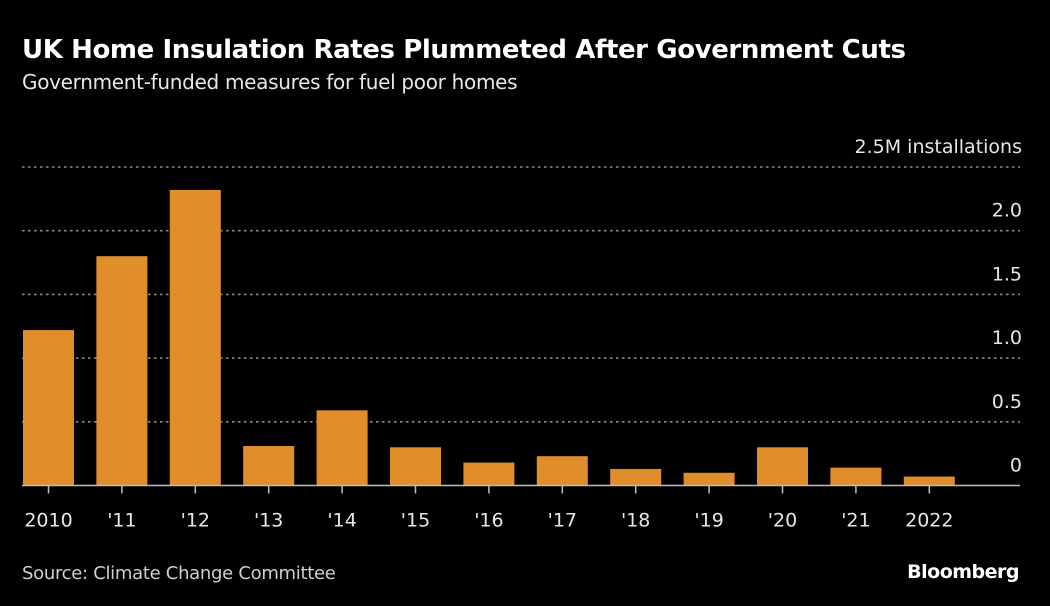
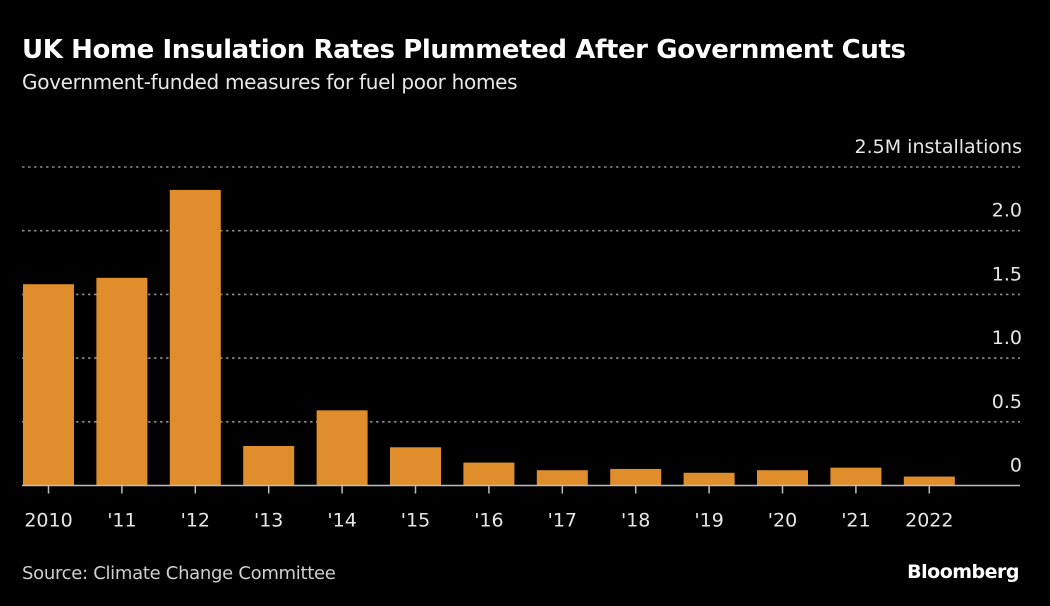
2010: 1.22 -> 1.58
'11: 1.80 -> 1.63
'17: 0.23 -> 0.12
'20: 0.30 -> 0.12
